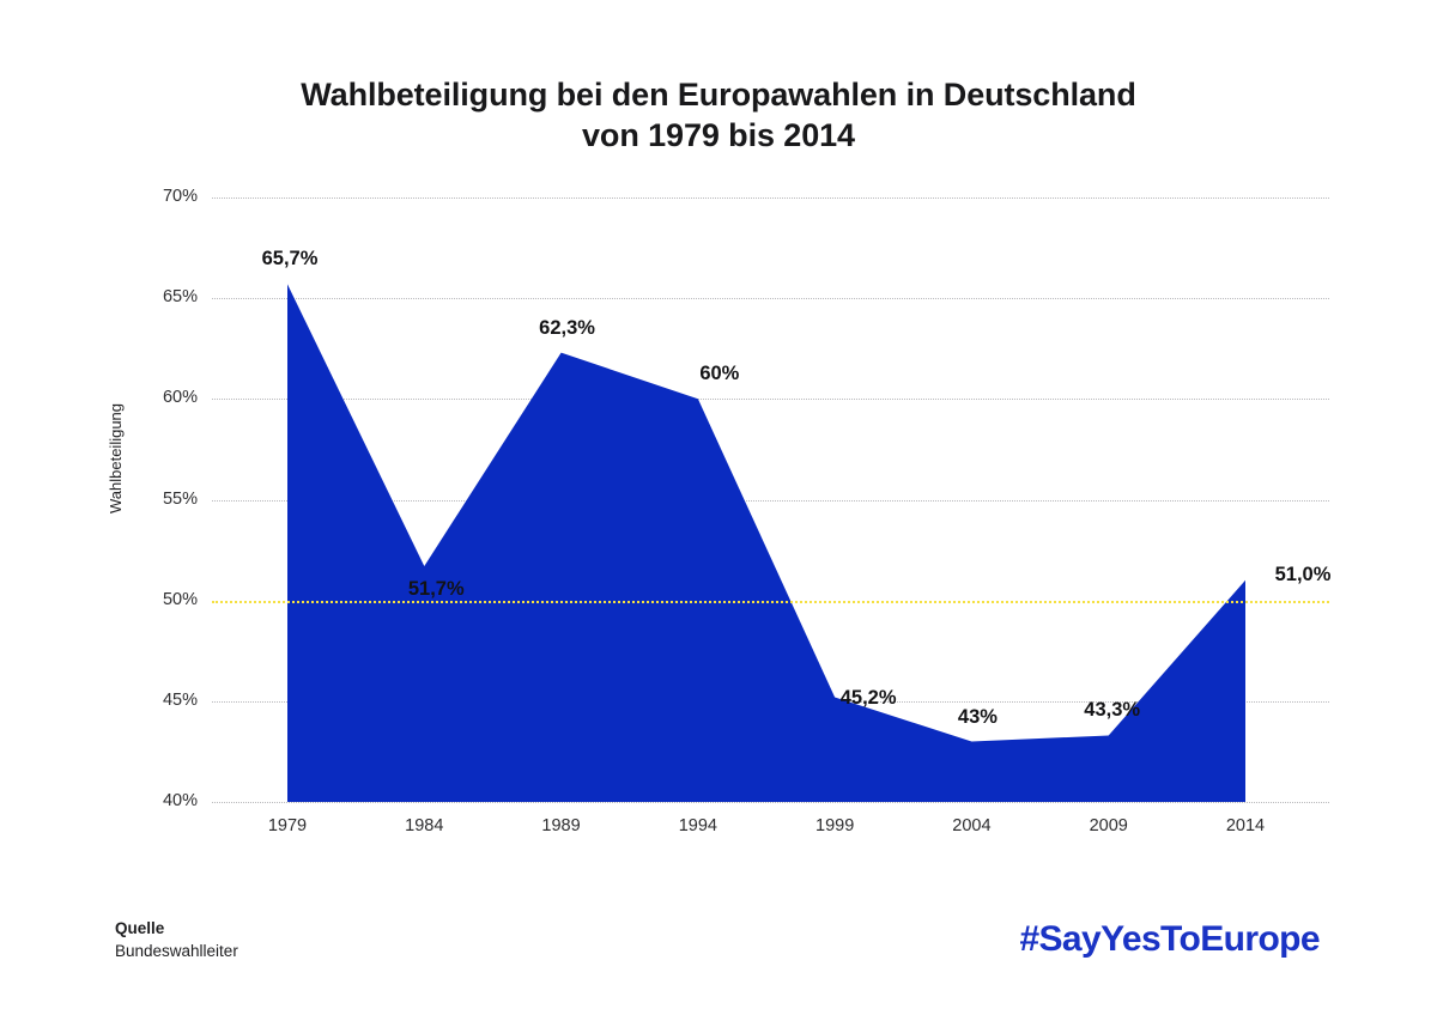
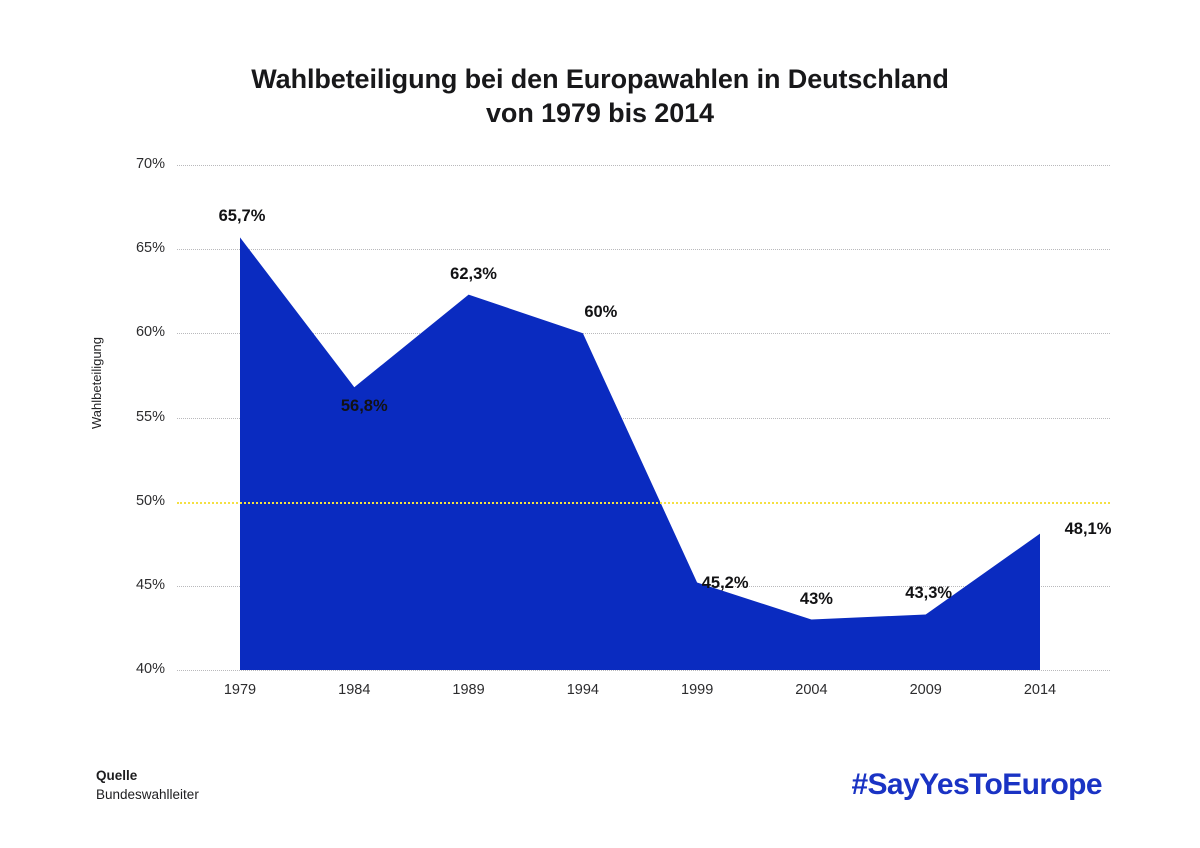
1984: 51,7% -> 56,8%
2014: 51,0% -> 48,1%
